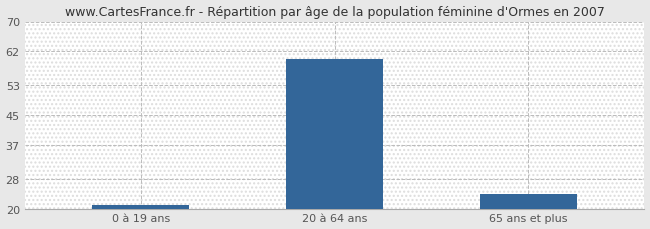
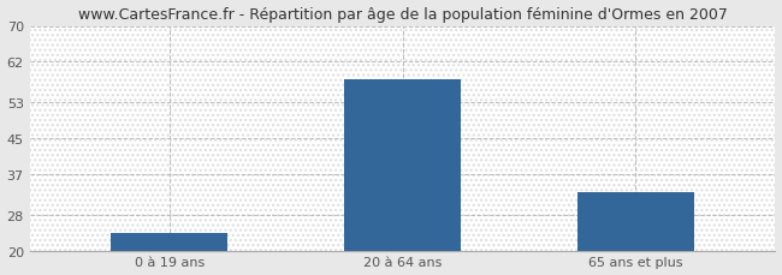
0 à 19 ans: 21 -> 24
20 à 64 ans: 60 -> 58
65 ans et plus: 24 -> 33
